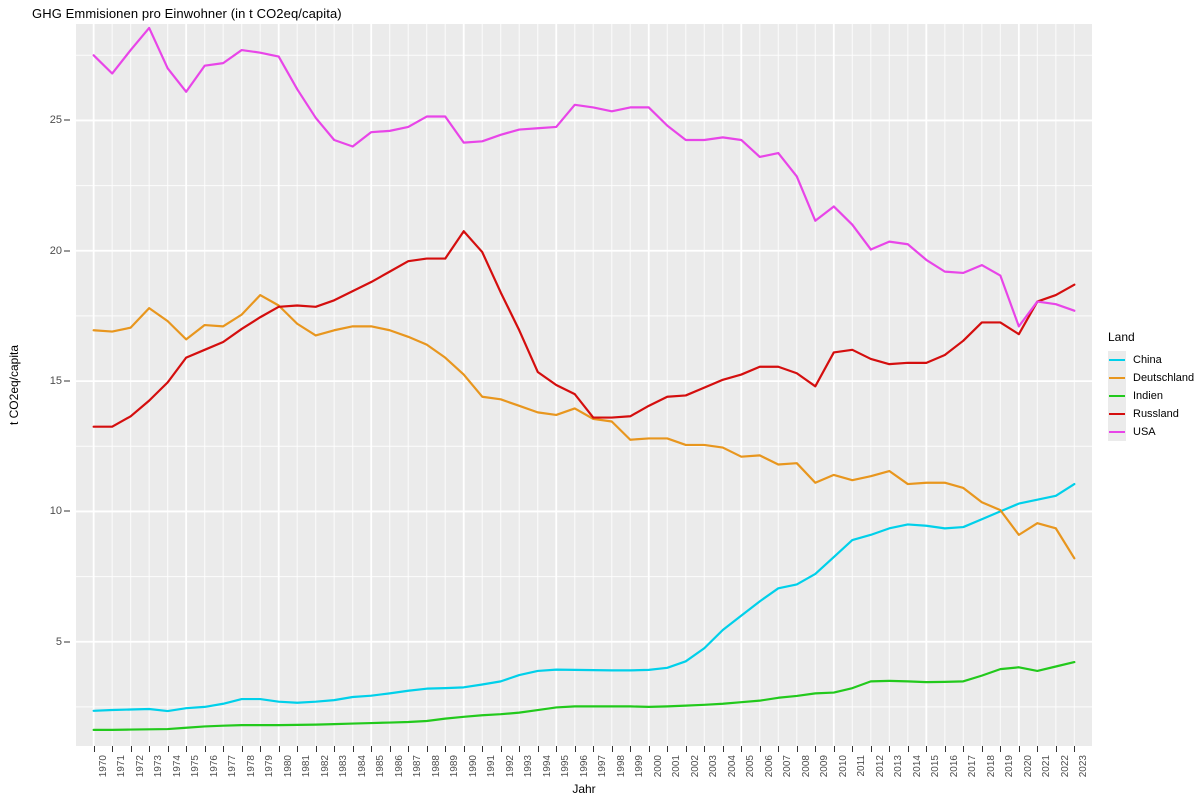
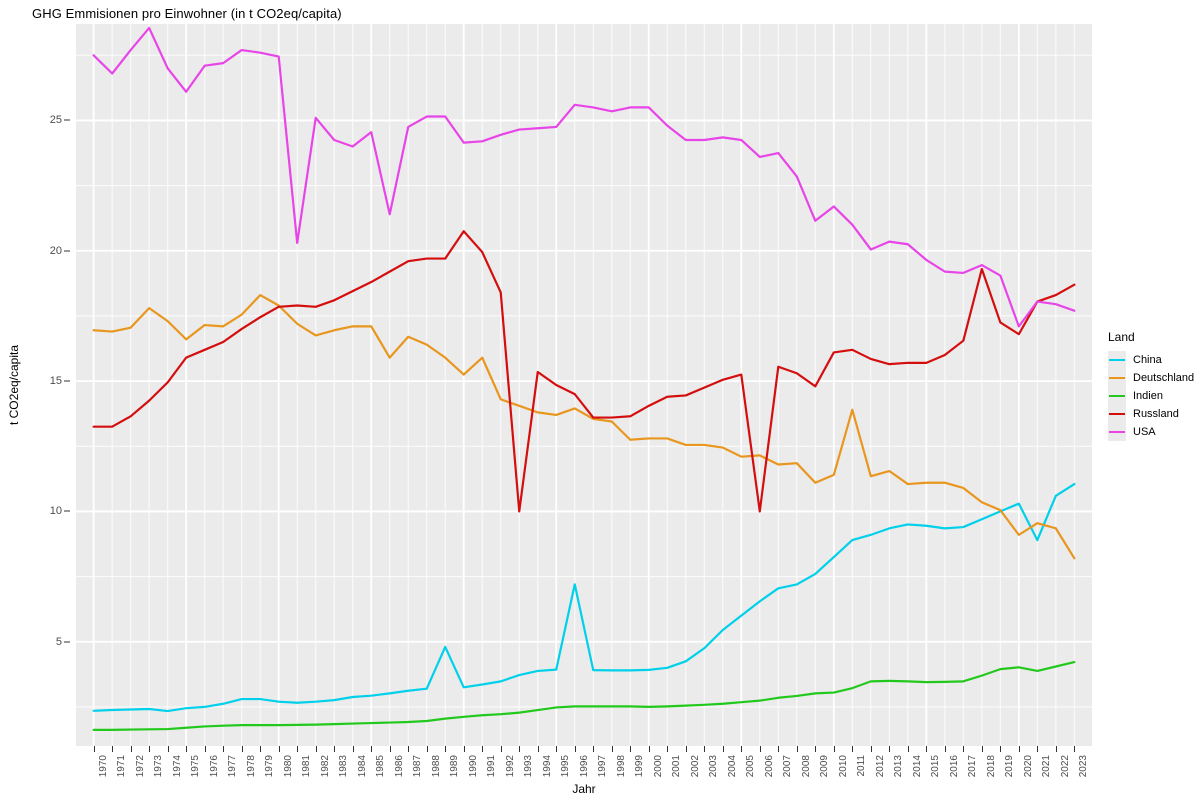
USA/1981: 26.2 -> 20.3
Deutschland/1986: 16.9 -> 15.9
USA/1986: 24.6 -> 21.4
China/1989: 3.2 -> 4.8
Deutschland/1991: 14.4 -> 15.9
Russland/1993: 16.9 -> 10.0
China/1996: 3.9 -> 7.2
Russland/2006: 15.6 -> 10.0
Deutschland/2011: 11.2 -> 13.9
Russland/2018: 17.2 -> 19.3
China/2021: 10.4 -> 8.9
